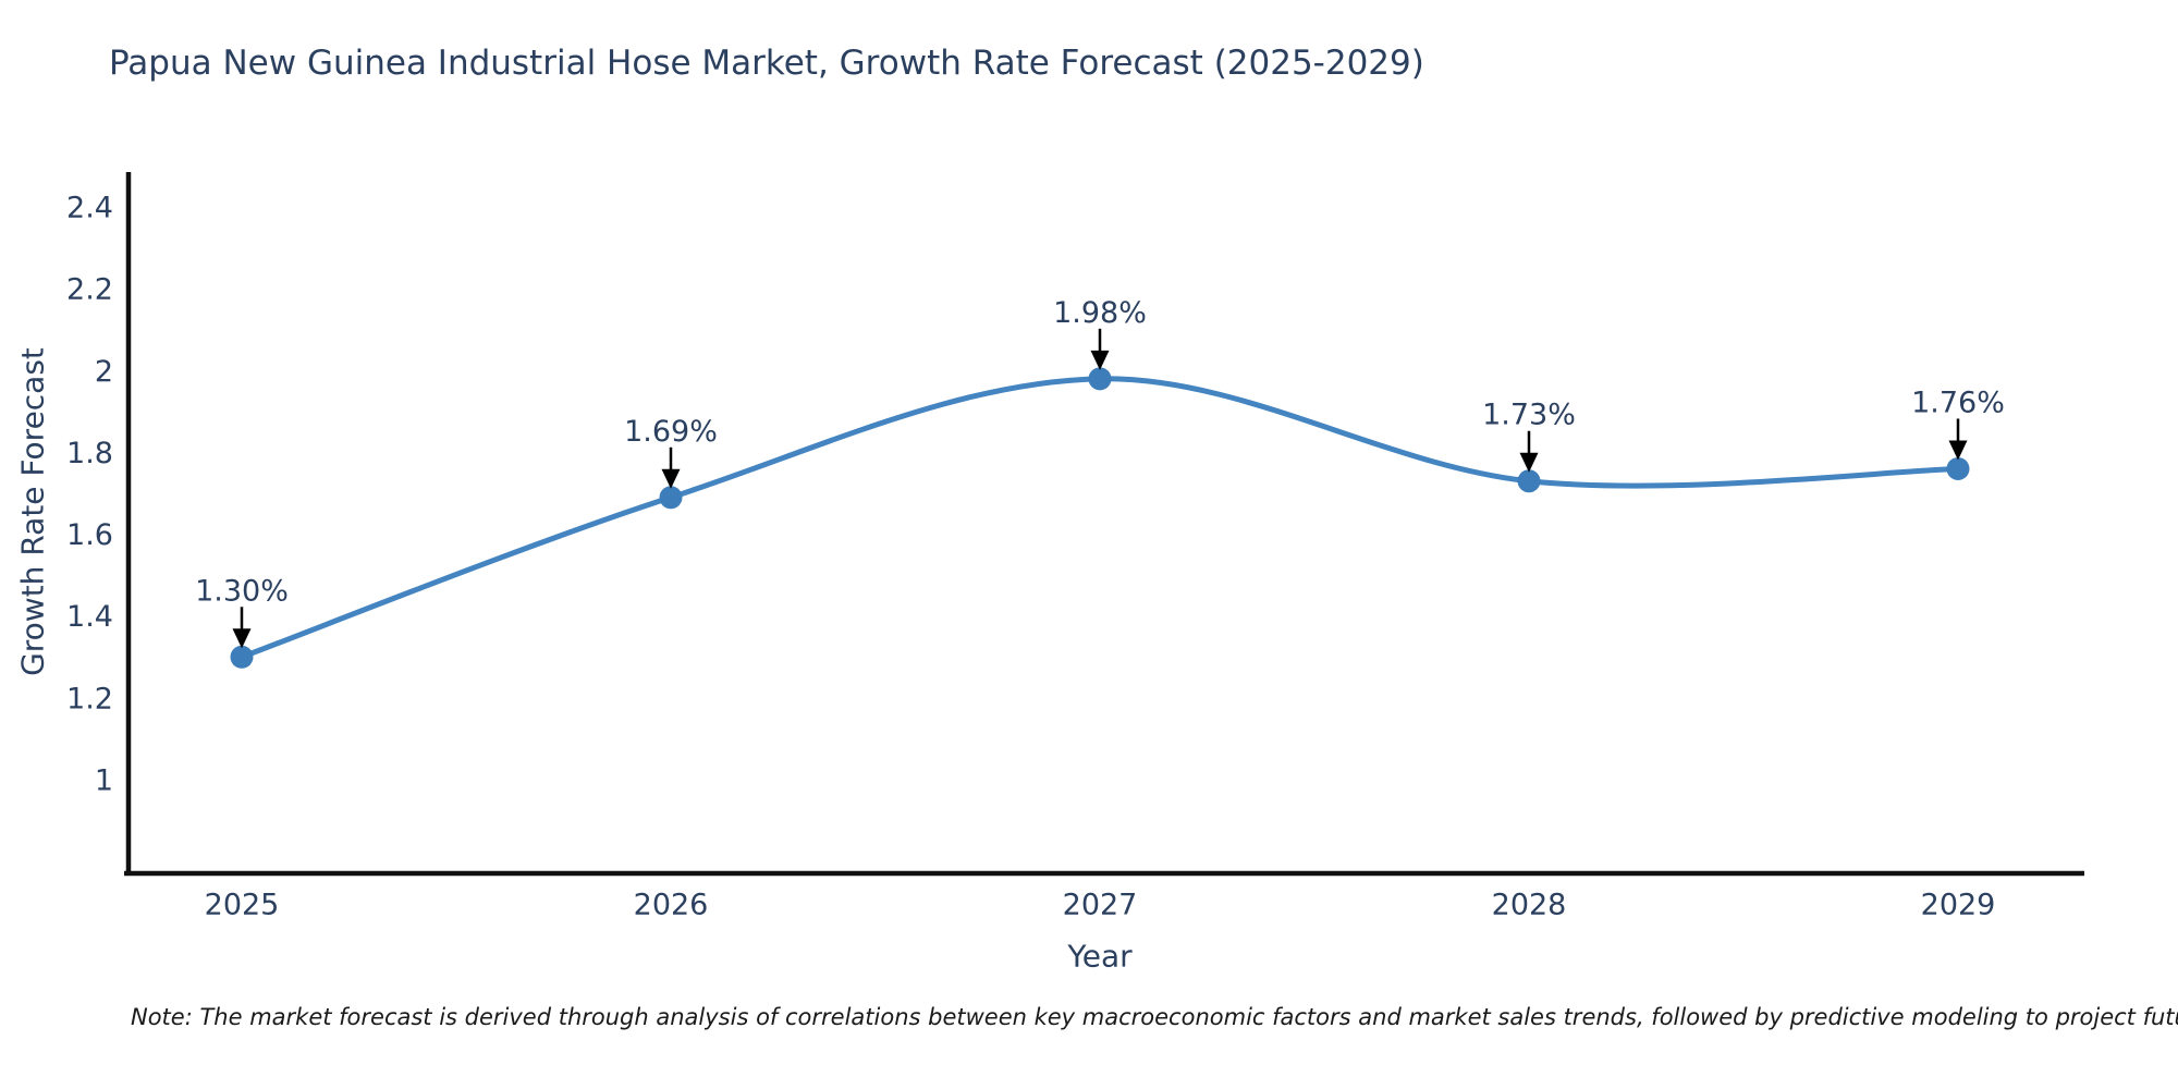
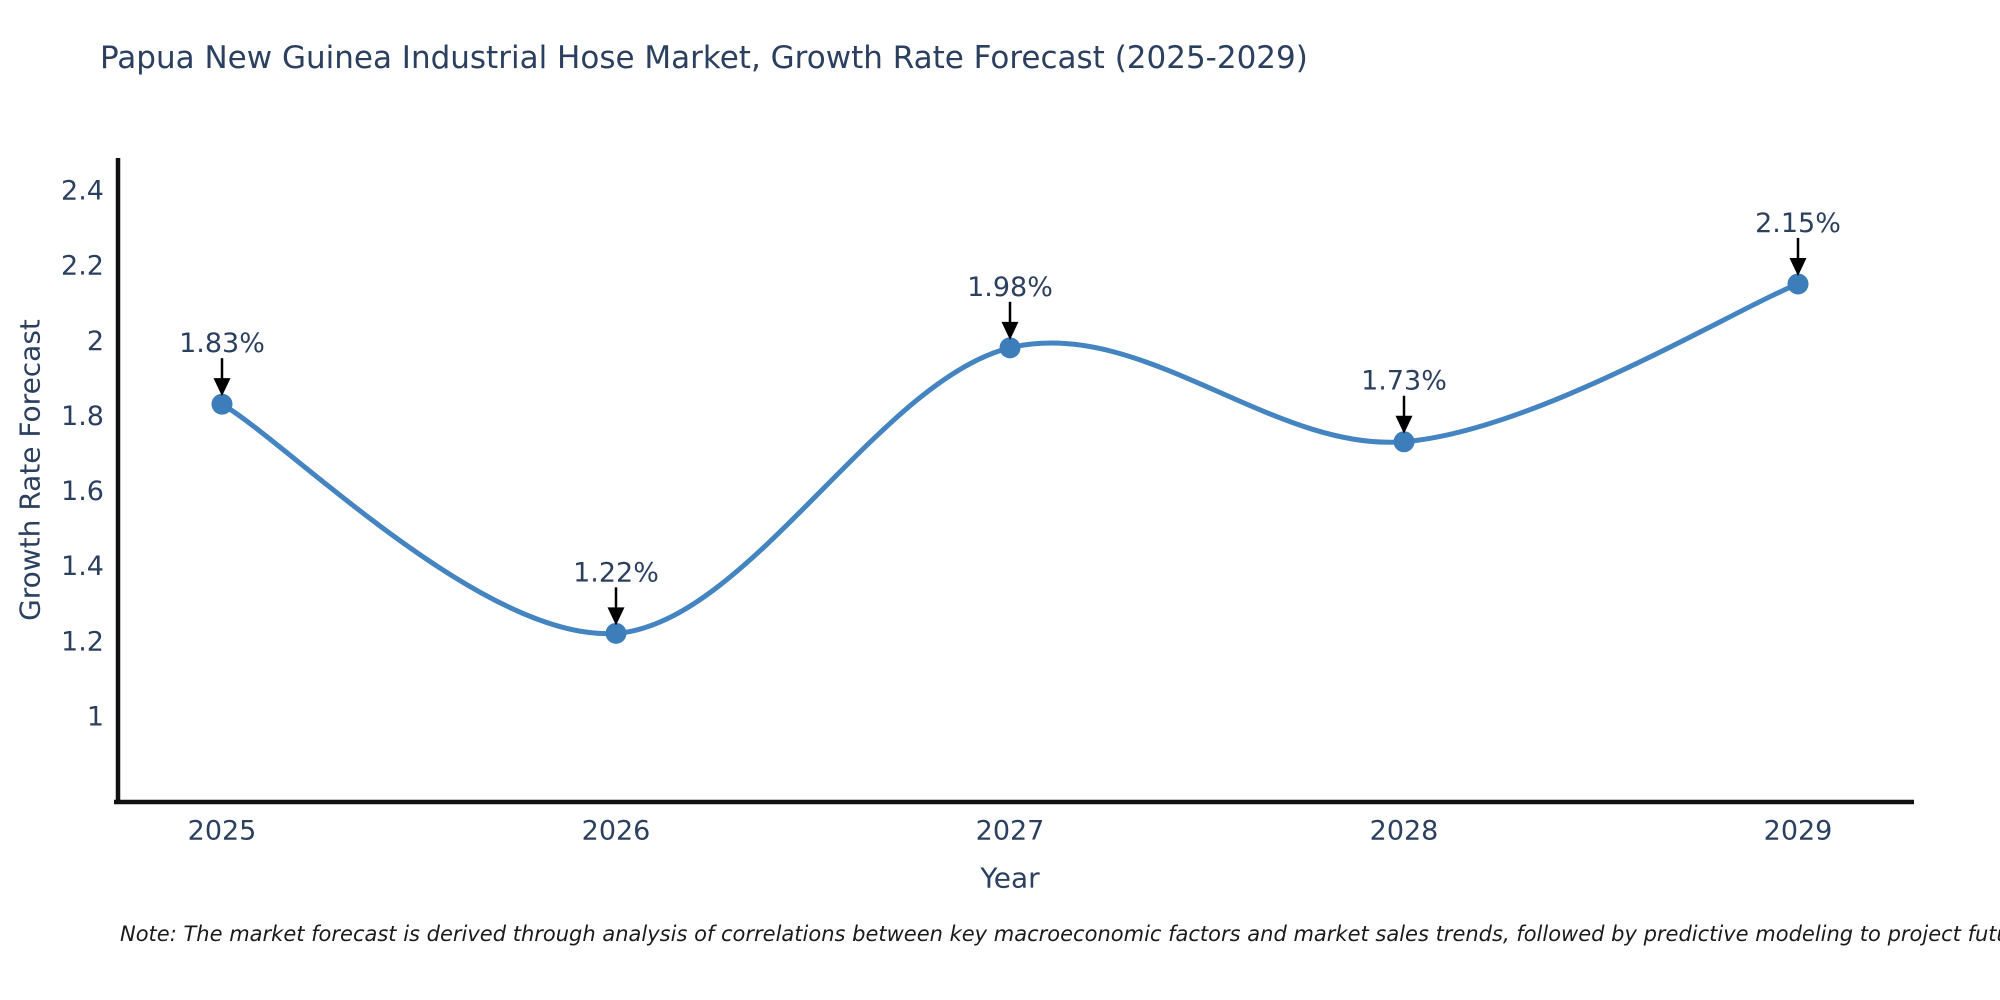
2025: 1.30% -> 1.83%
2026: 1.69% -> 1.22%
2029: 1.76% -> 2.15%
